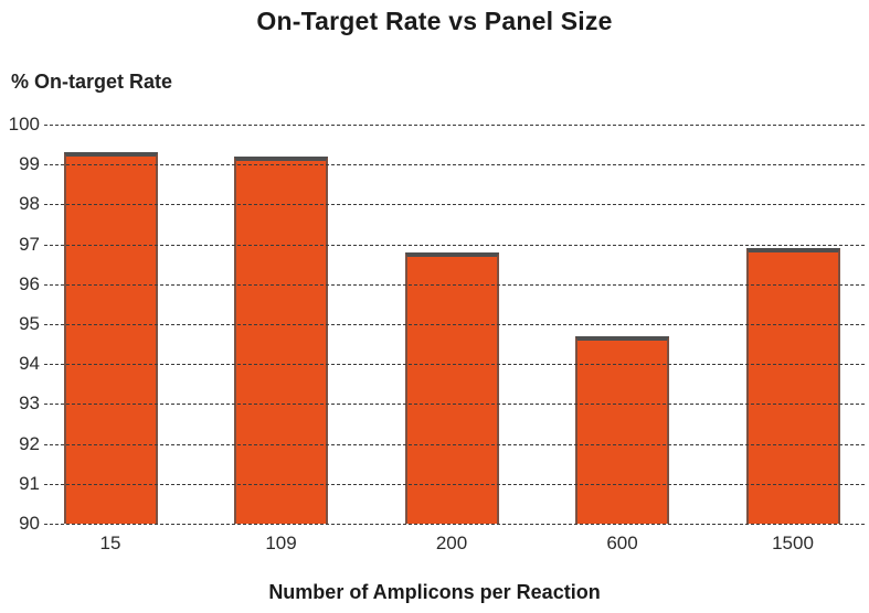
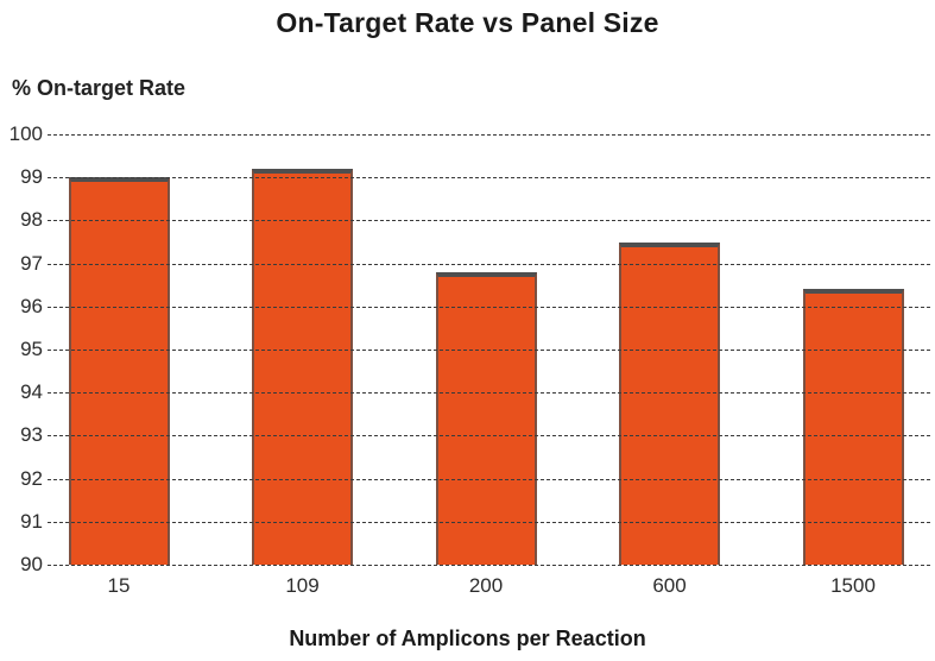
15: 99.3 -> 99.0
600: 94.7 -> 97.5
1500: 96.9 -> 96.4
